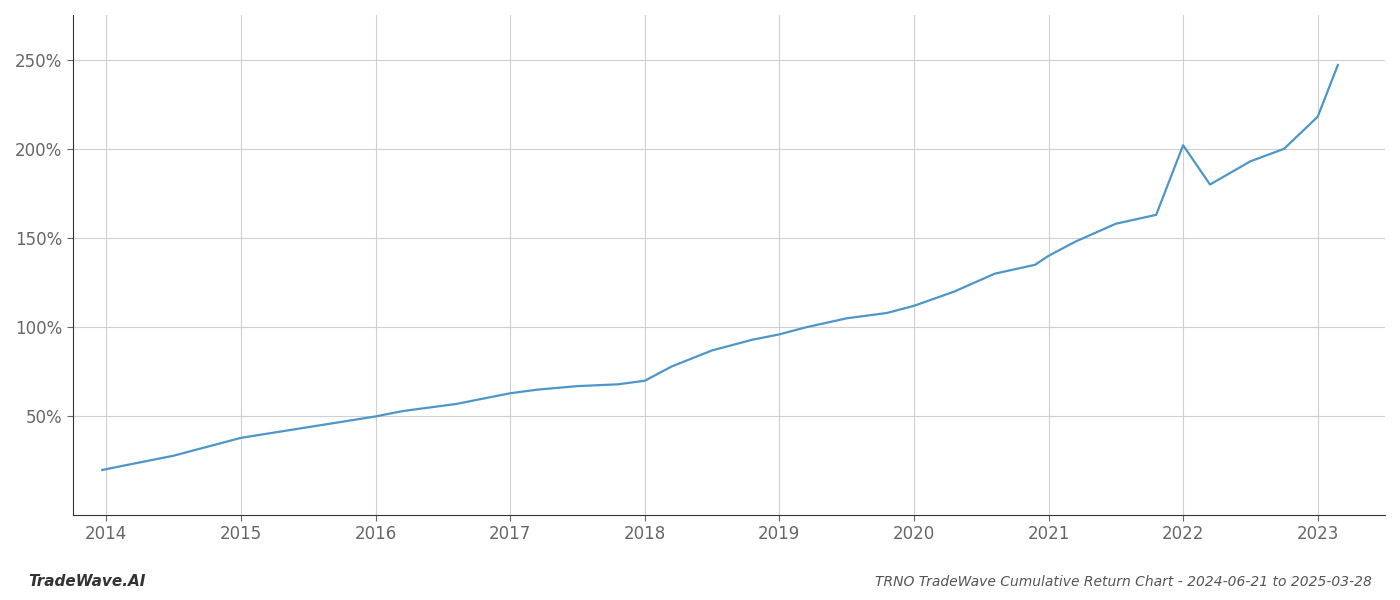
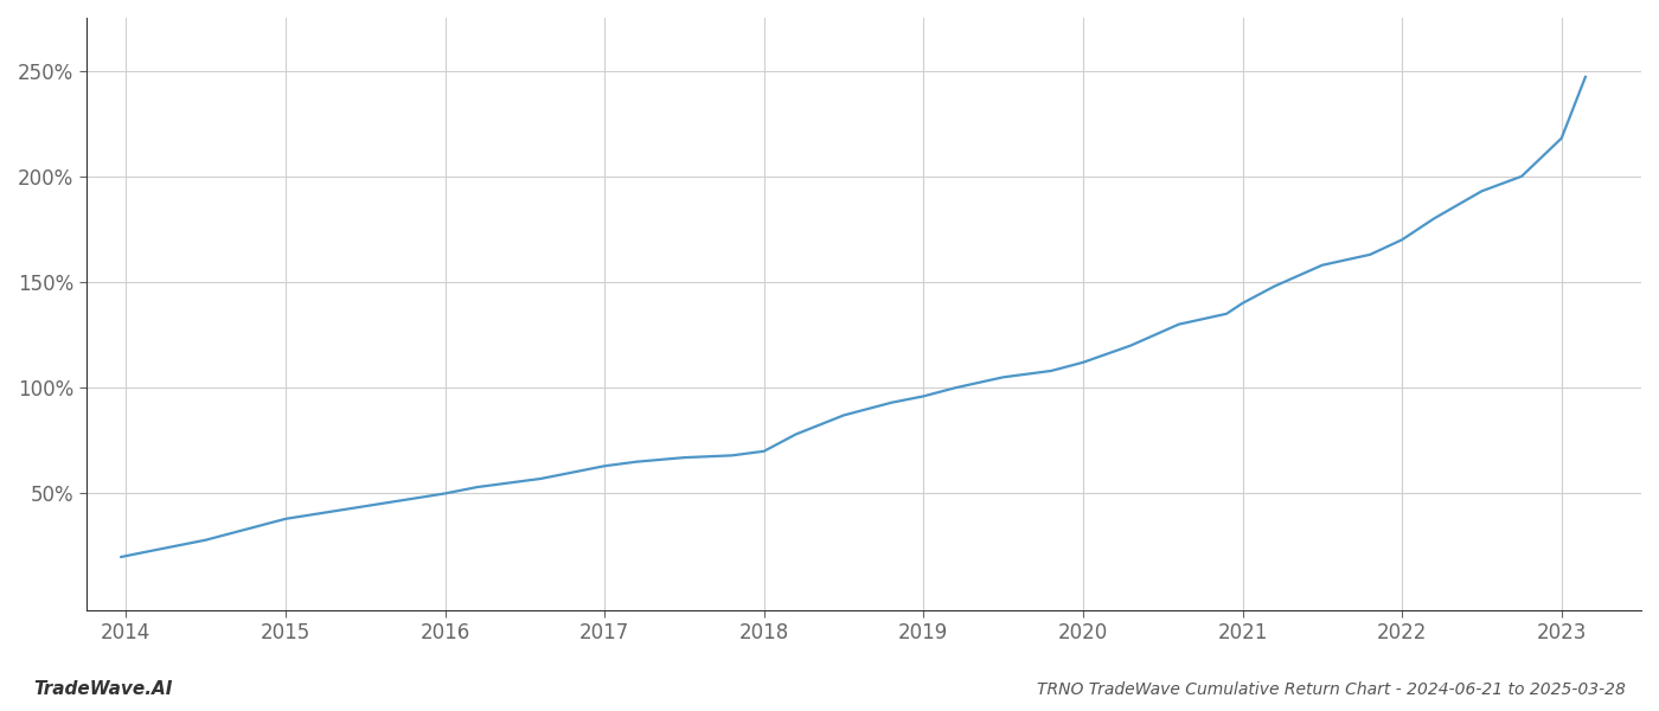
2022: 202% -> 170%
